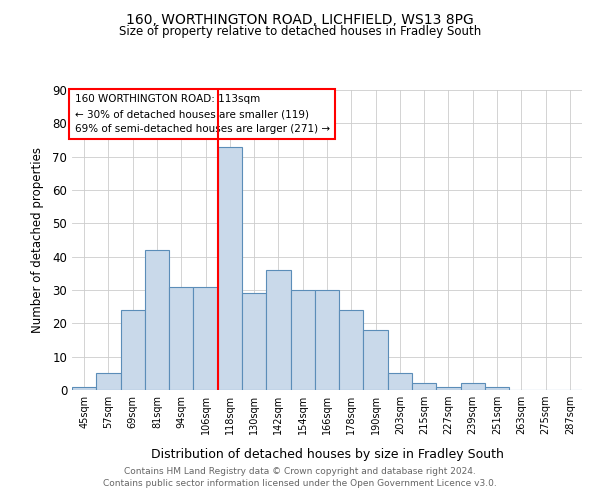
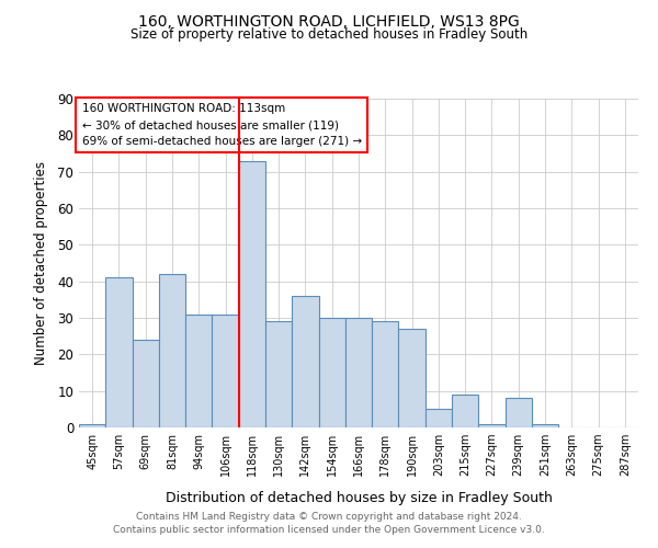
57sqm: 5 -> 41
178sqm: 24 -> 29
190sqm: 18 -> 27
215sqm: 2 -> 9
239sqm: 2 -> 8
